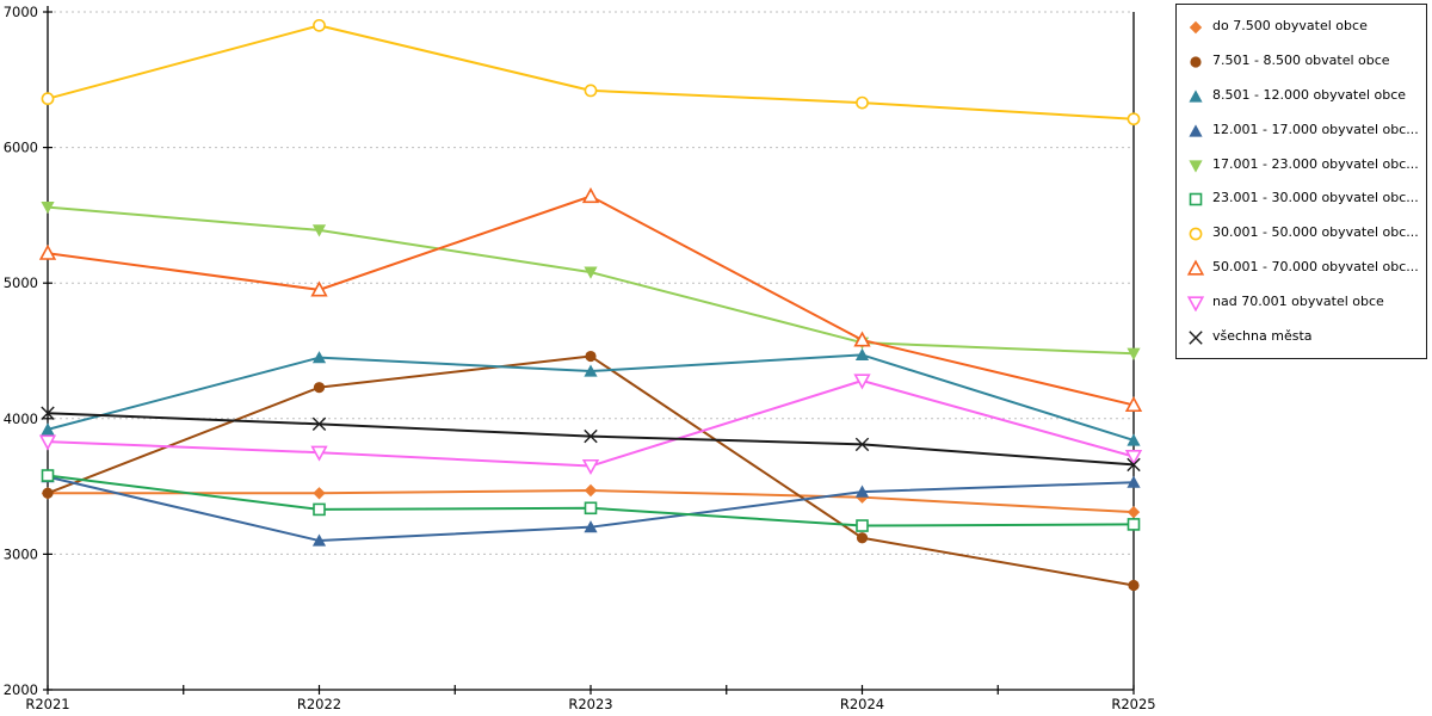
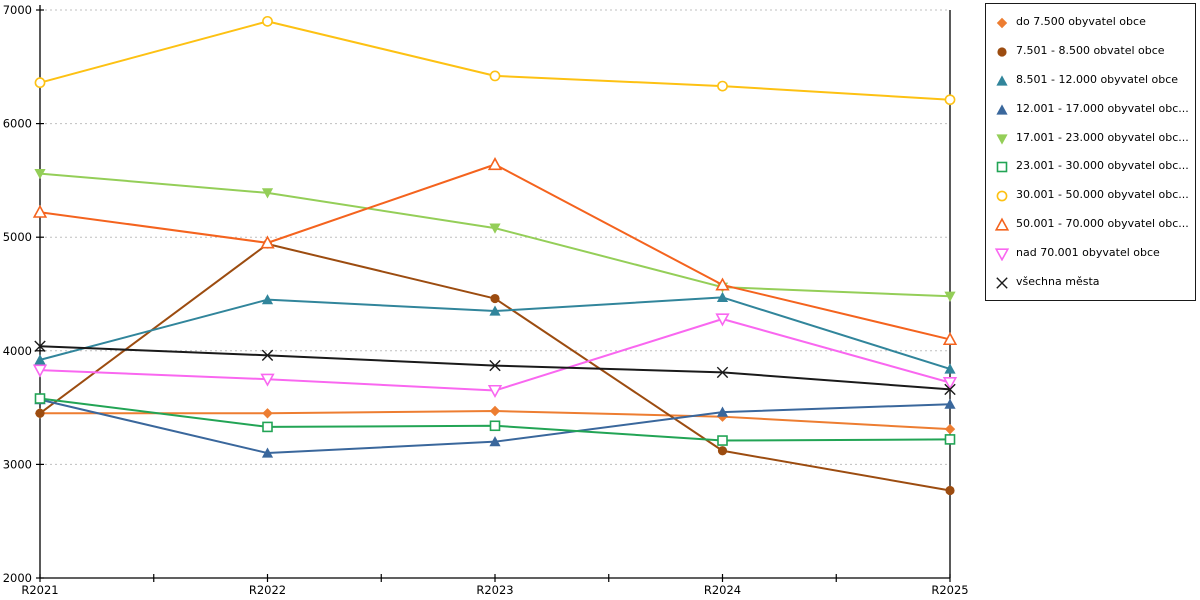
7.501 - 8.500 obvatel obce/R2022: 4230 -> 4940
